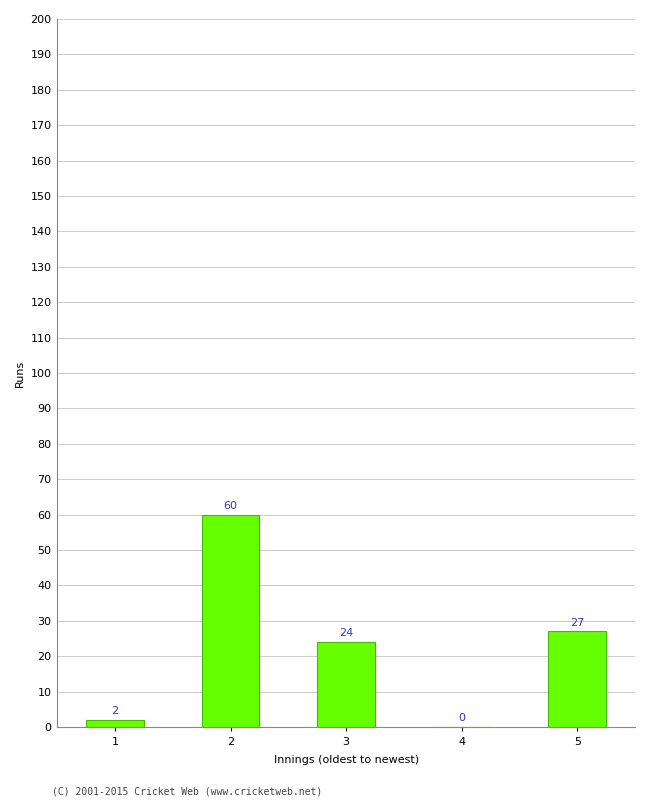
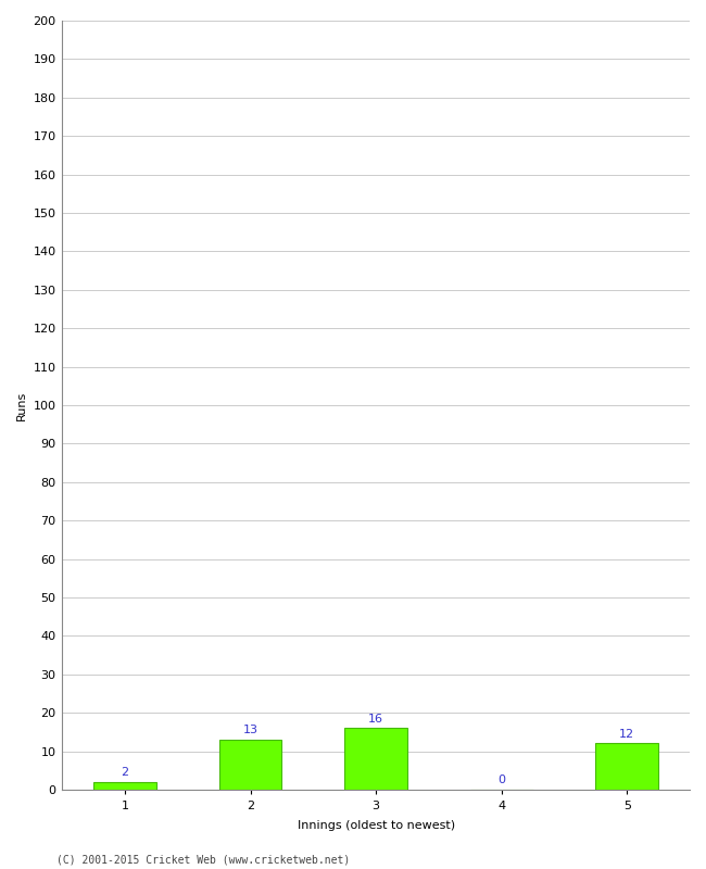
2: 60 -> 13
3: 24 -> 16
5: 27 -> 12
